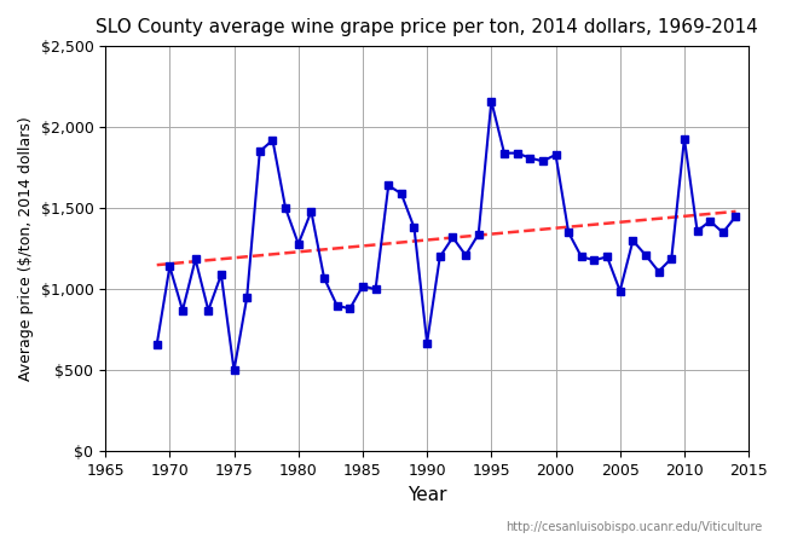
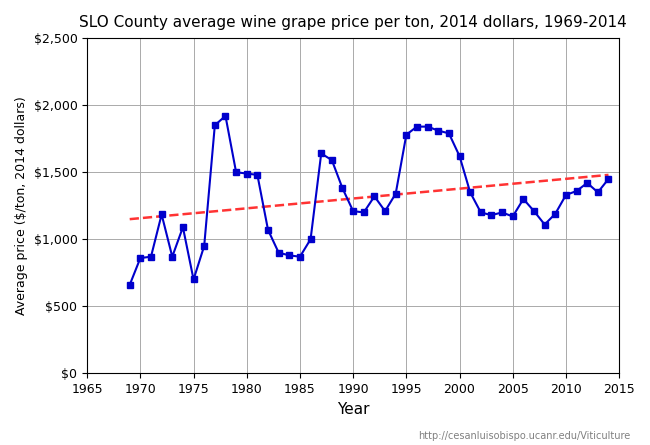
1970: $1,140 -> $860
1975: $500 -> $700
1980: $1,280 -> $1,490
1985: $1,020 -> $870
1990: $670 -> $1,210
1995: $2,160 -> $1,780
2000: $1,830 -> $1,620
2005: $990 -> $1,170
2010: $1,930 -> $1,330
